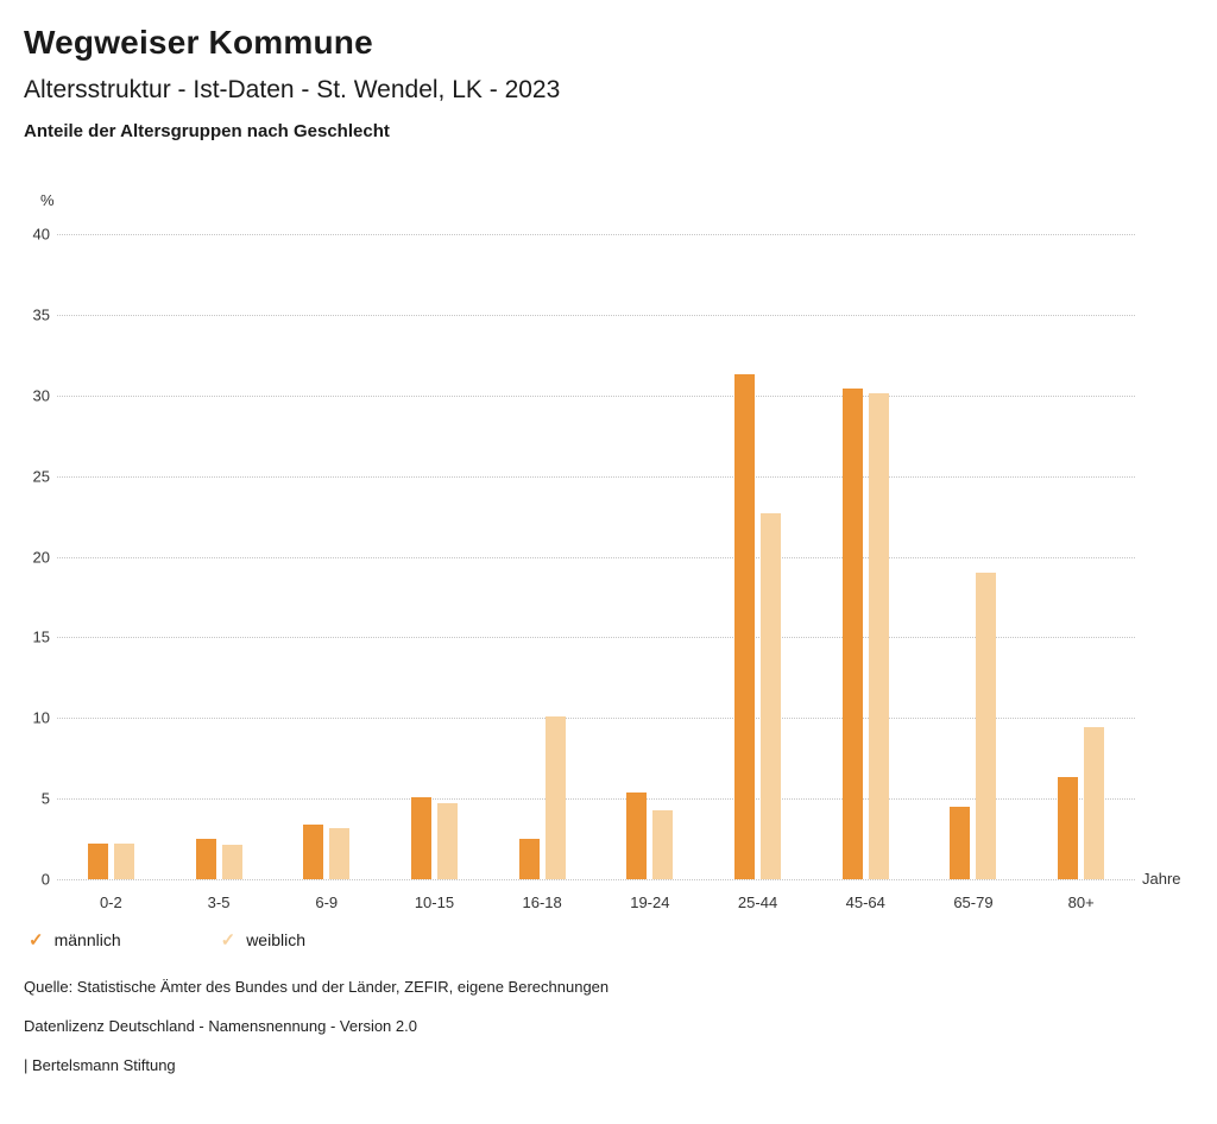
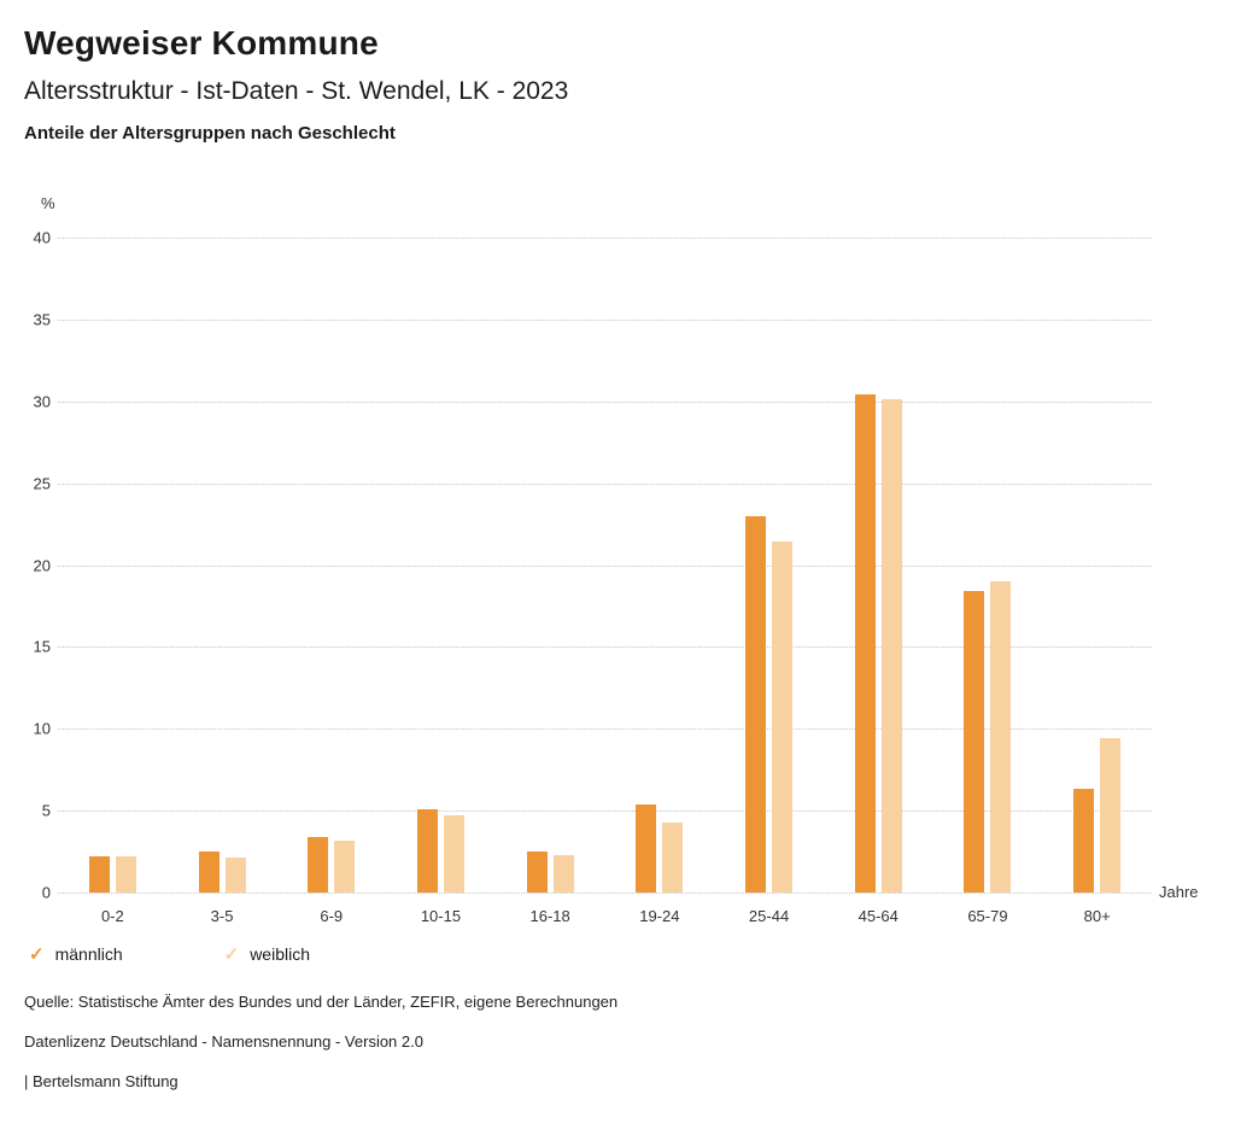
weiblich/16-18: 10.1 -> 2.3
männlich/25-44: 31.3 -> 23.0
weiblich/25-44: 22.7 -> 21.4
männlich/65-79: 4.5 -> 18.4
